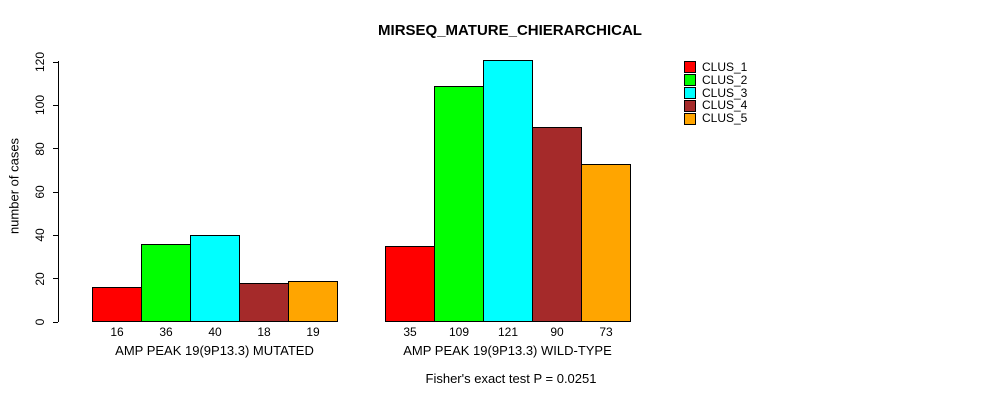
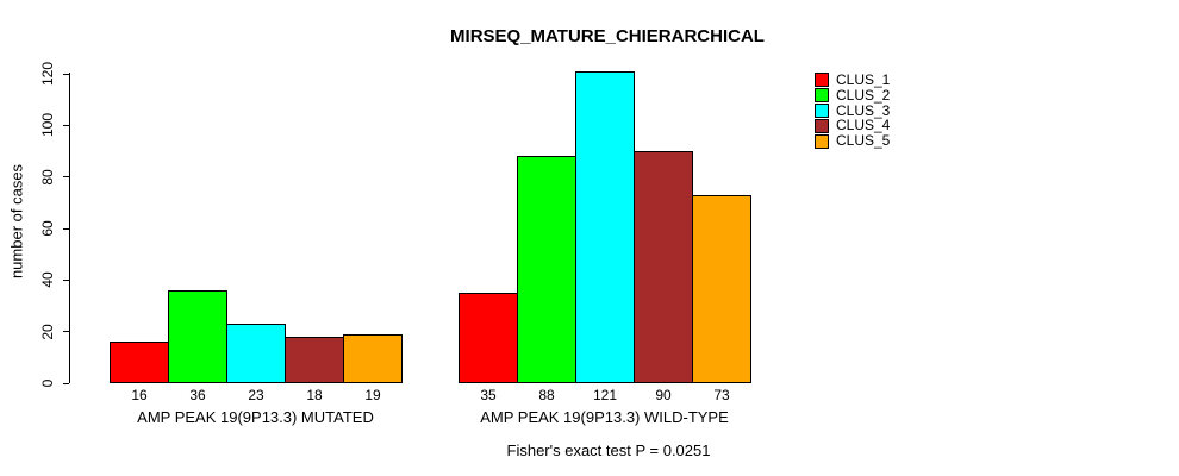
CLUS_3/AMP PEAK 19(9P13.3) MUTATED: 40 -> 23
CLUS_2/AMP PEAK 19(9P13.3) WILD-TYPE: 109 -> 88
